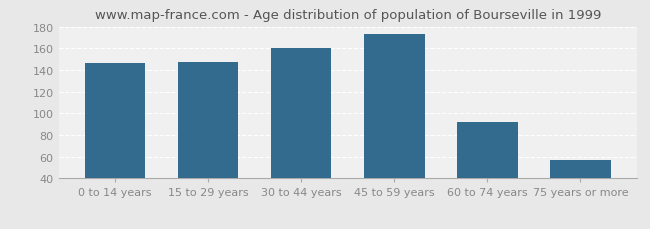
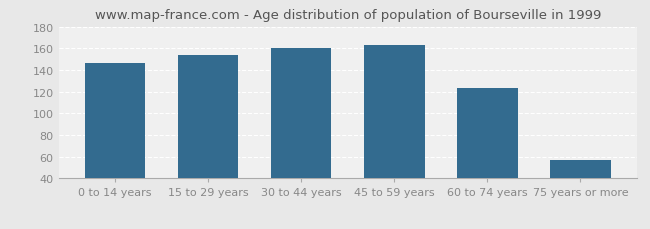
15 to 29 years: 147 -> 154
45 to 59 years: 173 -> 163
60 to 74 years: 92 -> 123
